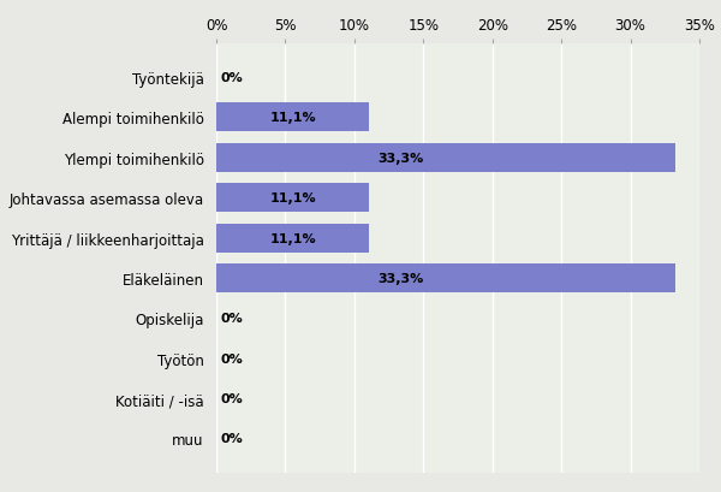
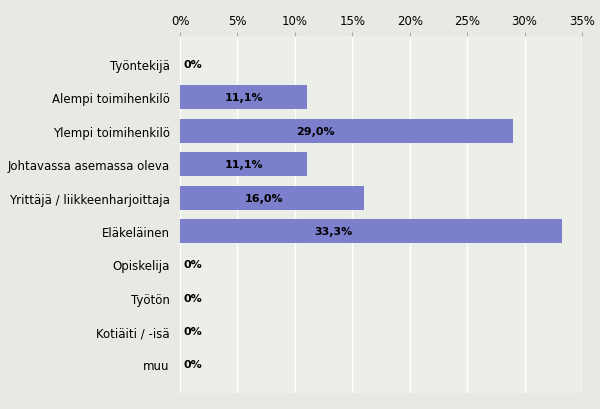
Ylempi toimihenkilö: 33,3% -> 29,0%
Yrittäjä / liikkeenharjoittaja: 11,1% -> 16,0%
